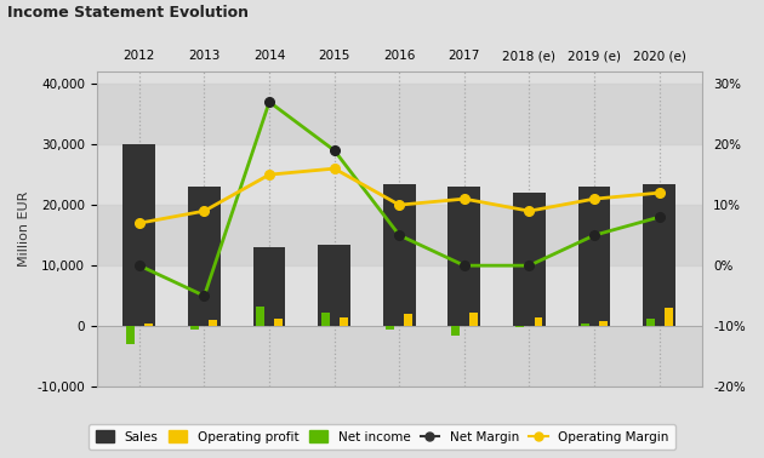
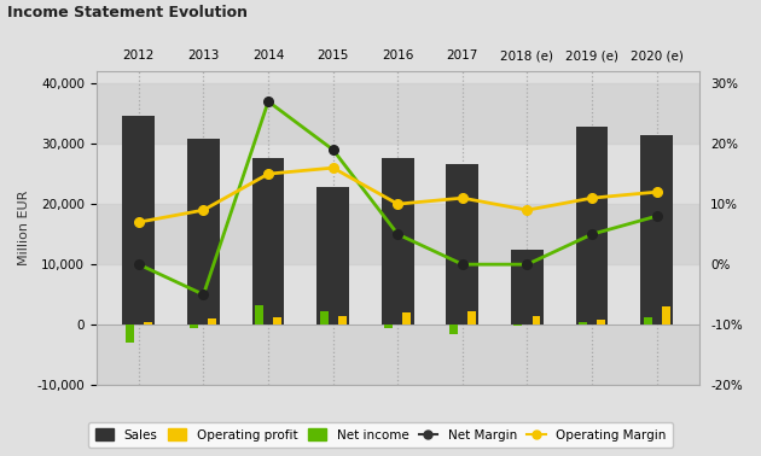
Sales/2012: 30,000 -> 34,600
Sales/2013: 23,000 -> 30,800
Sales/2014: 13,000 -> 27,600
Sales/2015: 13,500 -> 22,800
Sales/2016: 23,500 -> 27,600
Sales/2017: 23,000 -> 26,600
Sales/2018 (e): 22,000 -> 12,400
Sales/2019 (e): 23,000 -> 32,800
Sales/2020 (e): 23,500 -> 31,400
